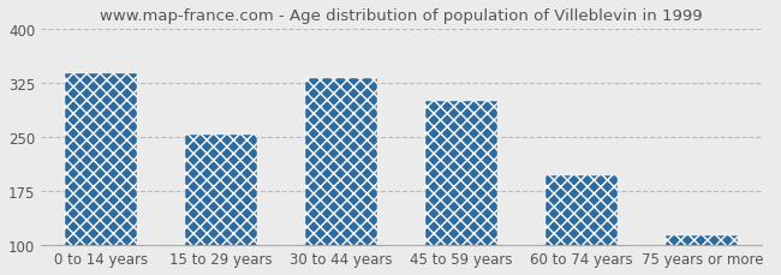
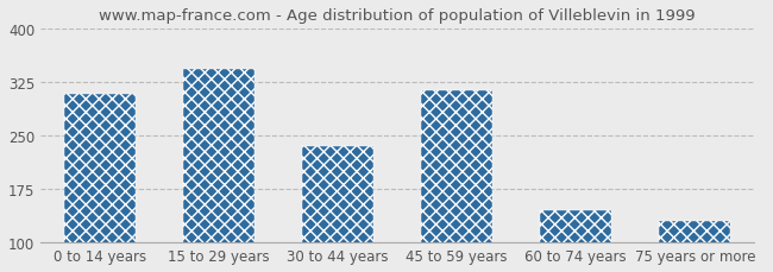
0 to 14 years: 338 -> 308
15 to 29 years: 254 -> 344
30 to 44 years: 332 -> 236
45 to 59 years: 300 -> 314
60 to 74 years: 197 -> 146
75 years or more: 113 -> 130
